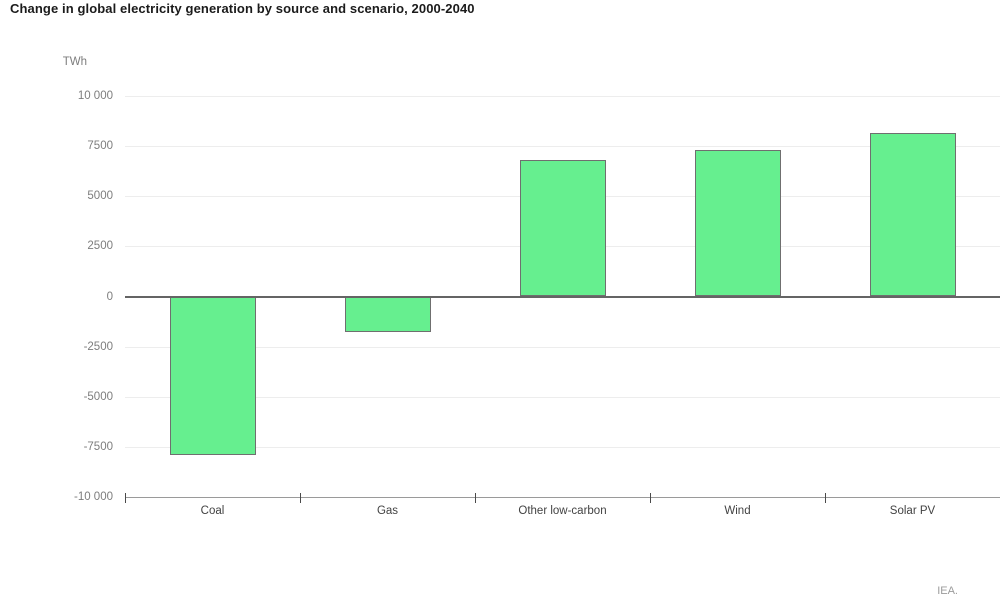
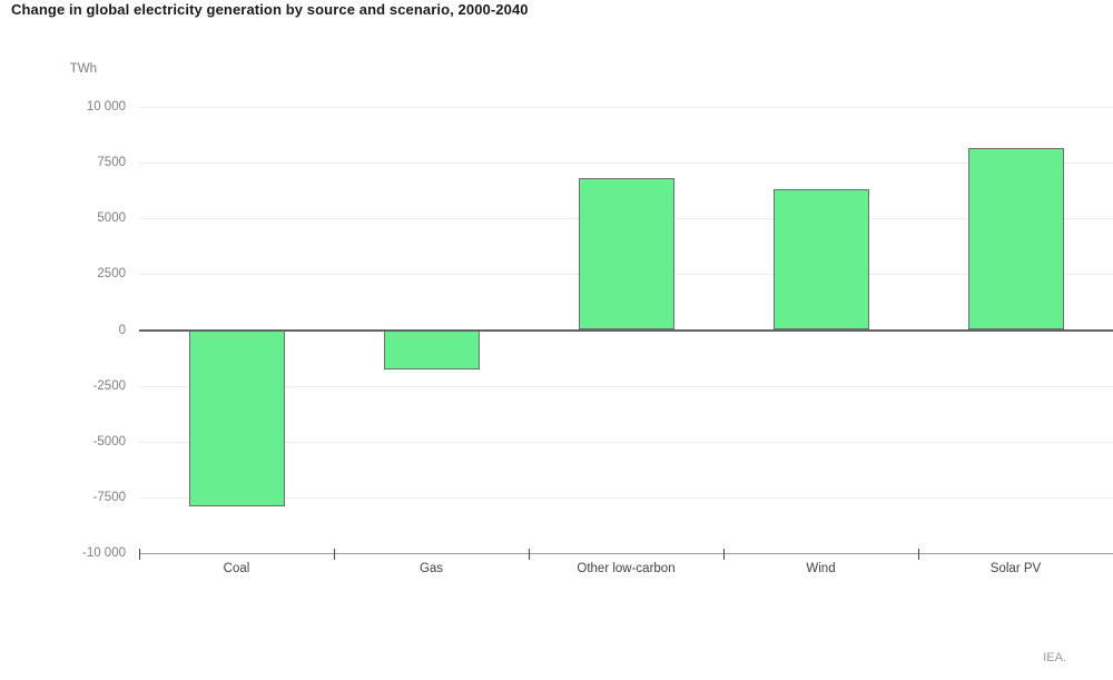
Wind: 7300 -> 6300
